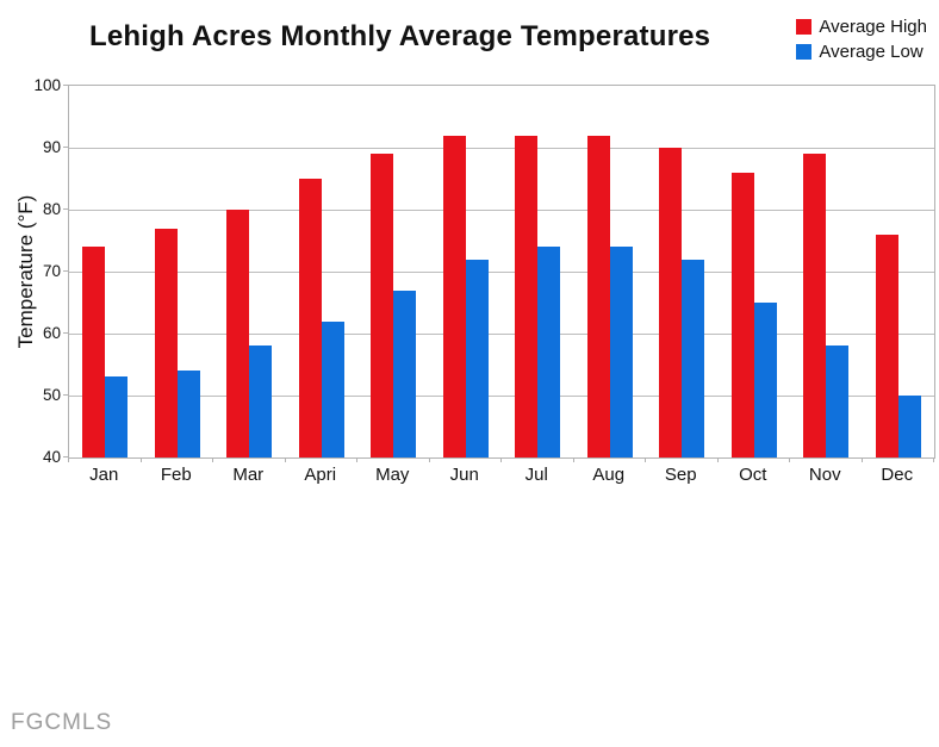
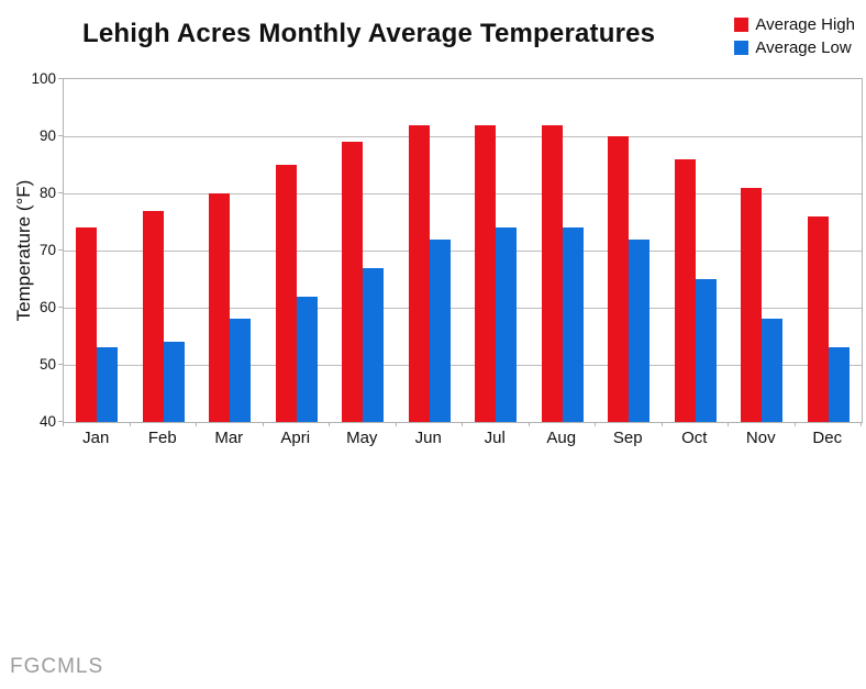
Average High/Nov: 89 -> 81
Average Low/Dec: 50 -> 53
